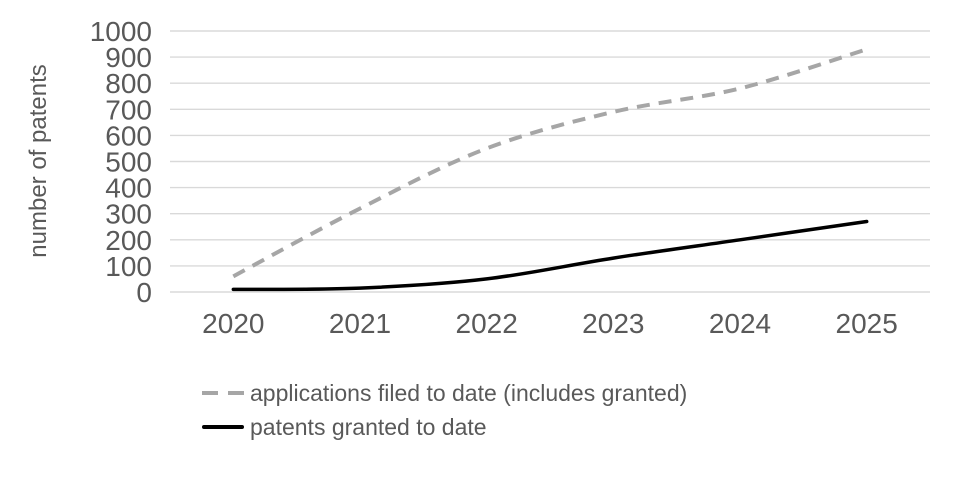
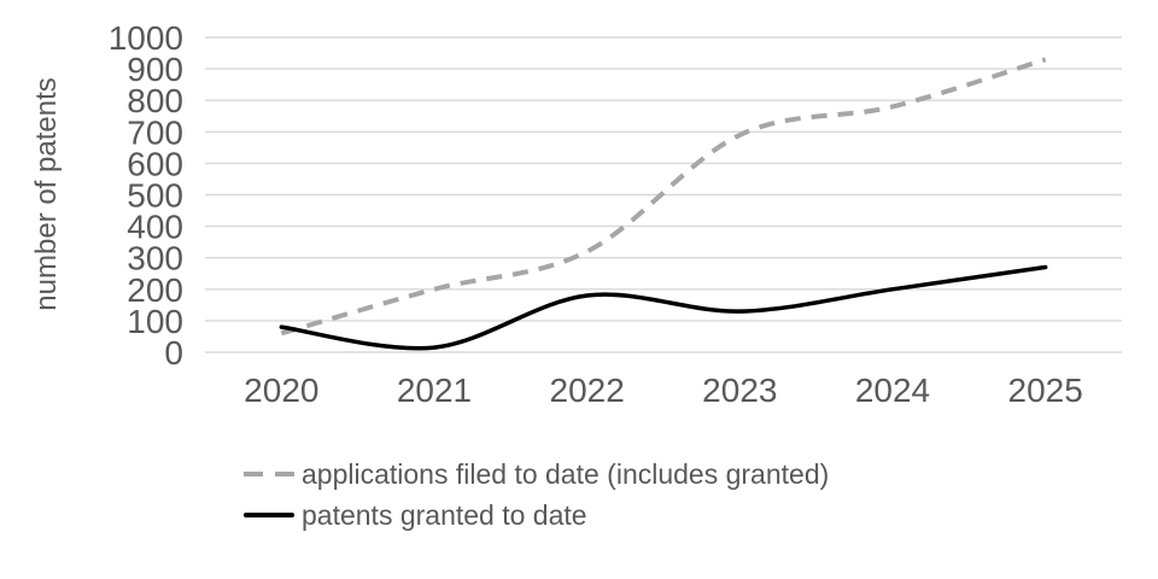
patents granted to date/2020: 10 -> 80
applications filed to date (includes granted)/2021: 320 -> 200
applications filed to date (includes granted)/2022: 550 -> 320
patents granted to date/2022: 50 -> 180
